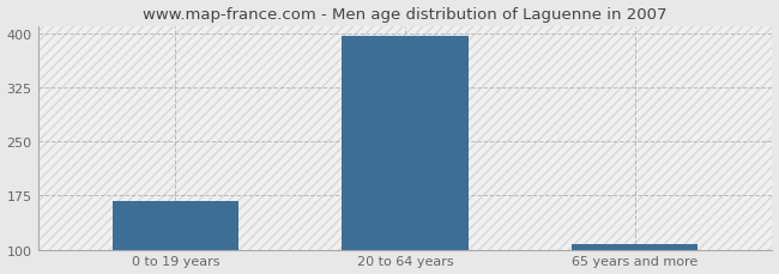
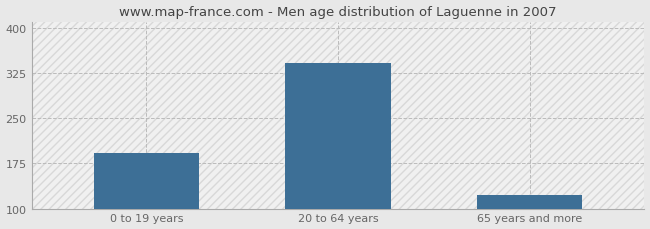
0 to 19 years: 168 -> 192
20 to 64 years: 396 -> 342
65 years and more: 108 -> 122
